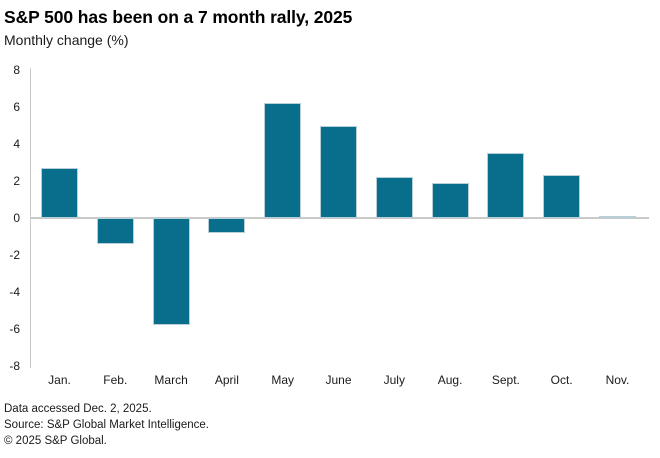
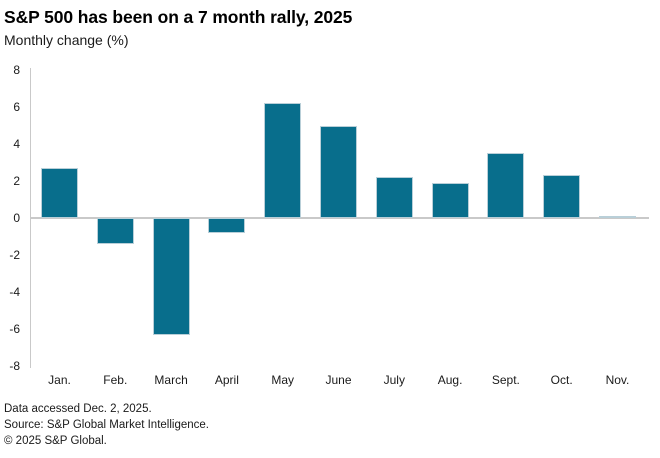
March: -5.8 -> -6.3
